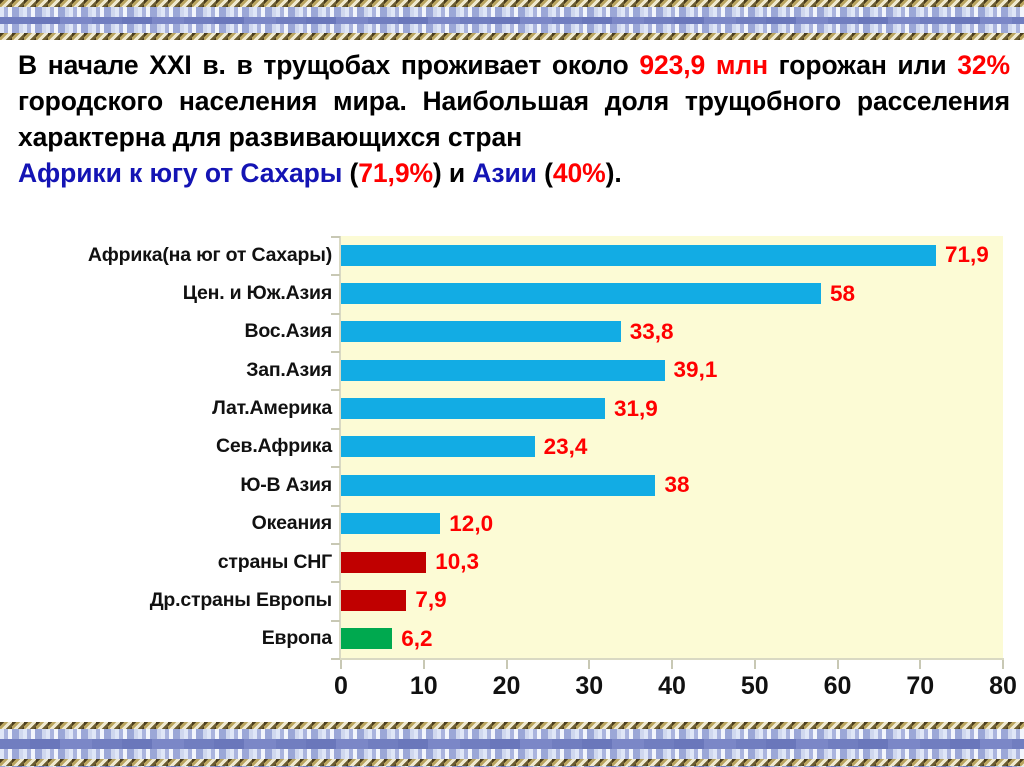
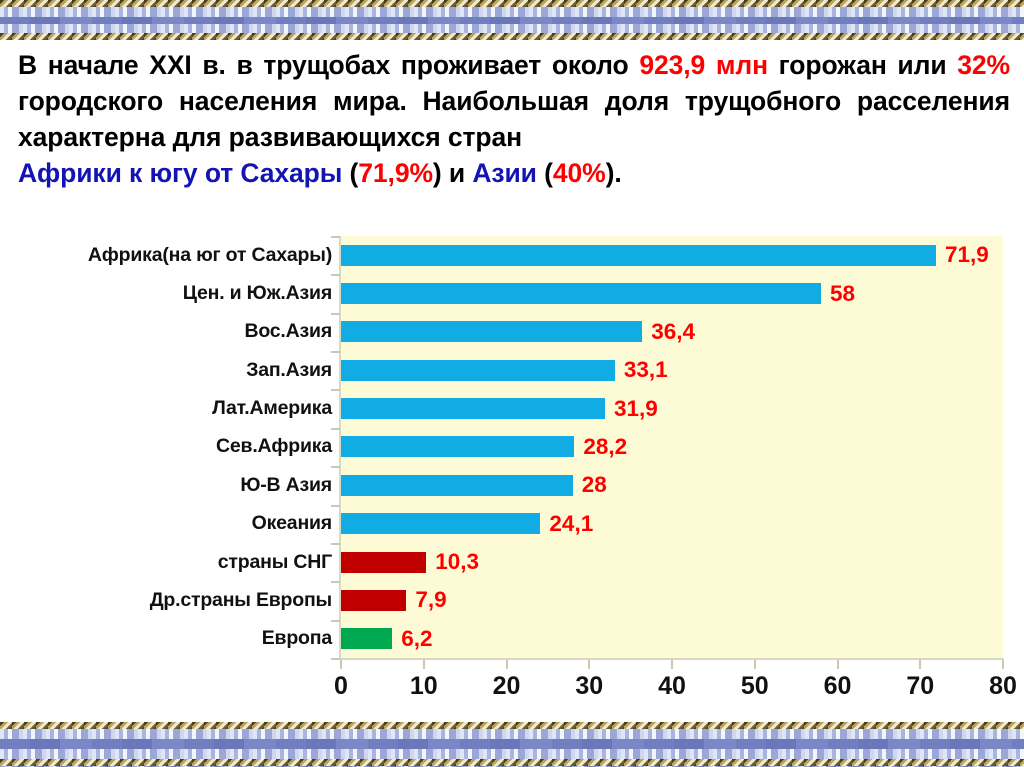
Вос.Азия: 33,8 -> 36,4
Зап.Азия: 39,1 -> 33,1
Сев.Африка: 23,4 -> 28,2
Ю-В Азия: 38 -> 28
Океания: 12,0 -> 24,1
